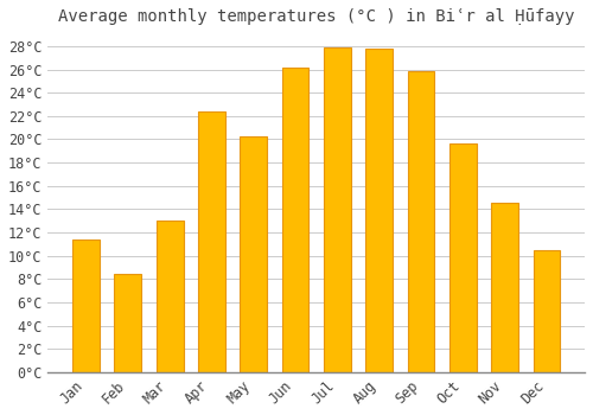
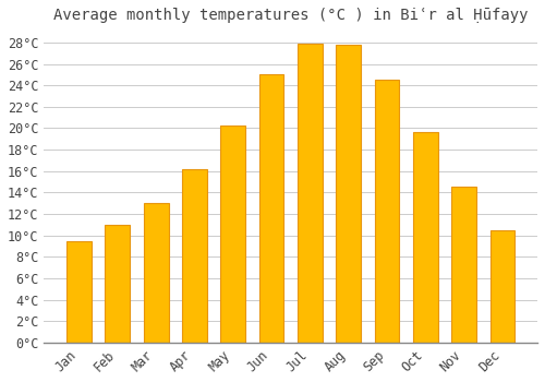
Jan: 11.4°C -> 9.5°C
Feb: 8.4°C -> 11.0°C
Apr: 22.4°C -> 16.2°C
Jun: 26.2°C -> 25.0°C
Sep: 25.8°C -> 24.5°C
